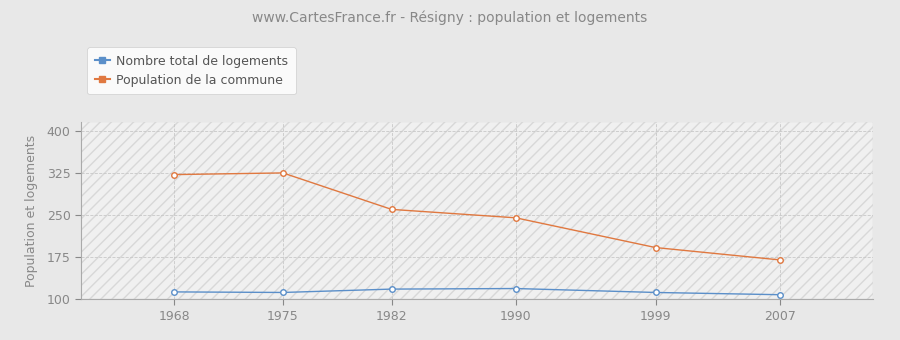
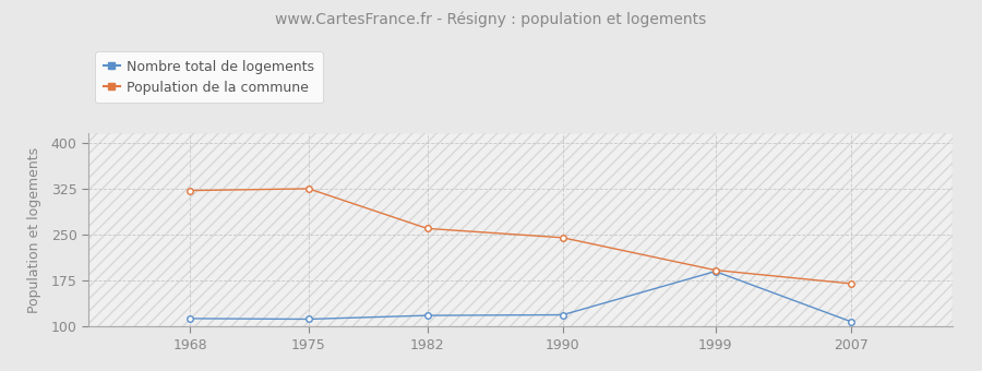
Nombre total de logements/1999: 112 -> 190
